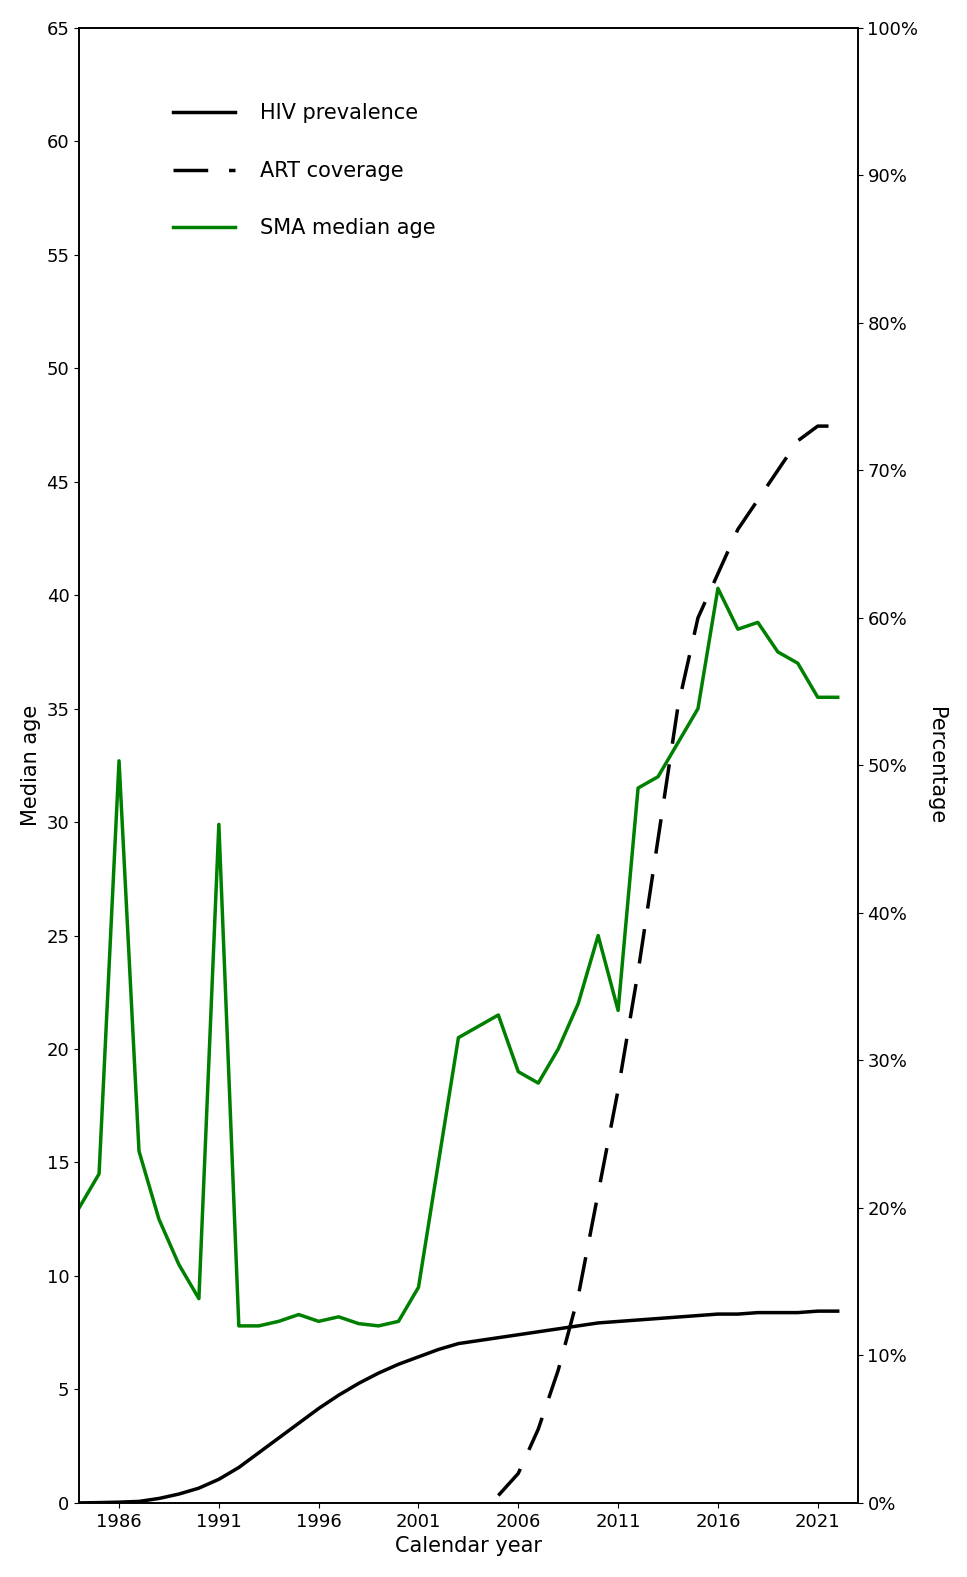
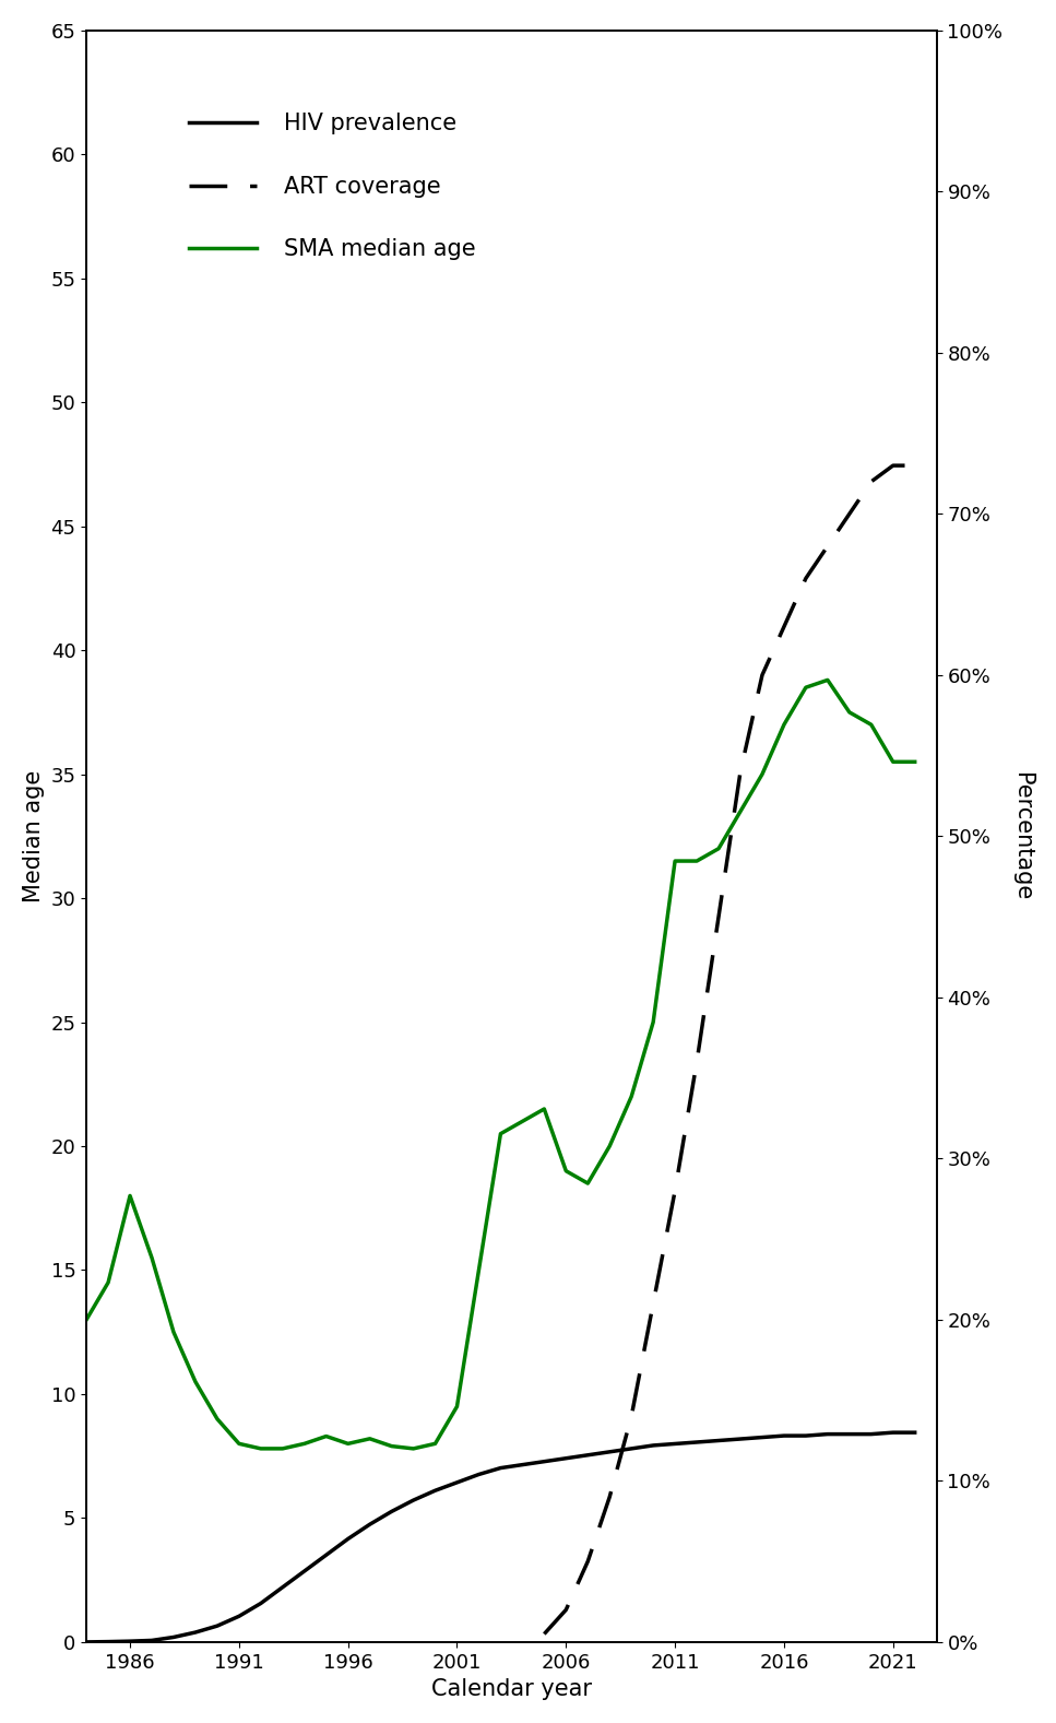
SMA median age/1986: 32.7 -> 18.0
SMA median age/1991: 29.9 -> 8.0
SMA median age/2011: 21.7 -> 31.5
SMA median age/2016: 40.3 -> 37.0
